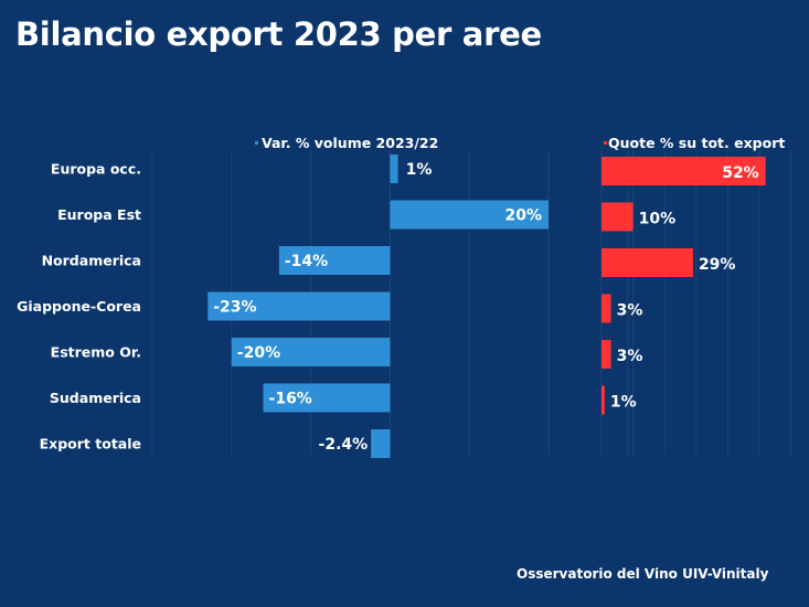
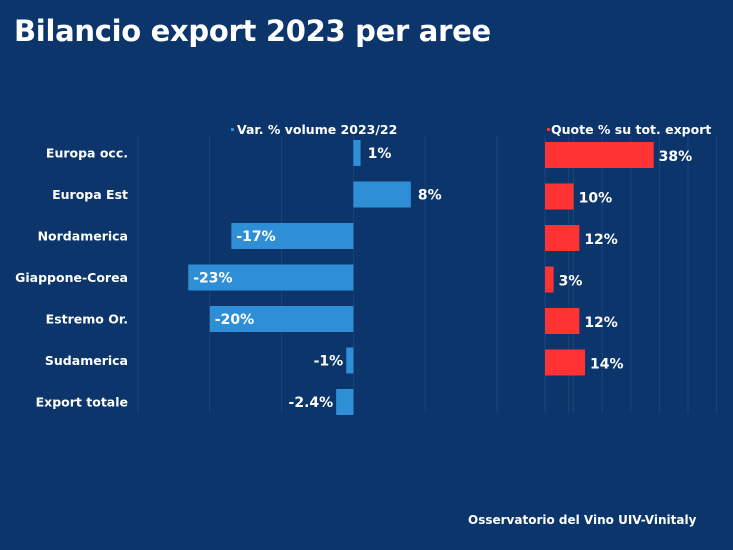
Var. % volume 2023/22/Europa Est: 20% -> 8%
Var. % volume 2023/22/Nordamerica: -14% -> -17%
Var. % volume 2023/22/Sudamerica: -16% -> -1%
Quote % su tot. export/Europa occ.: 52% -> 38%
Quote % su tot. export/Nordamerica: 29% -> 12%
Quote % su tot. export/Estremo Or.: 3% -> 12%
Quote % su tot. export/Sudamerica: 1% -> 14%
